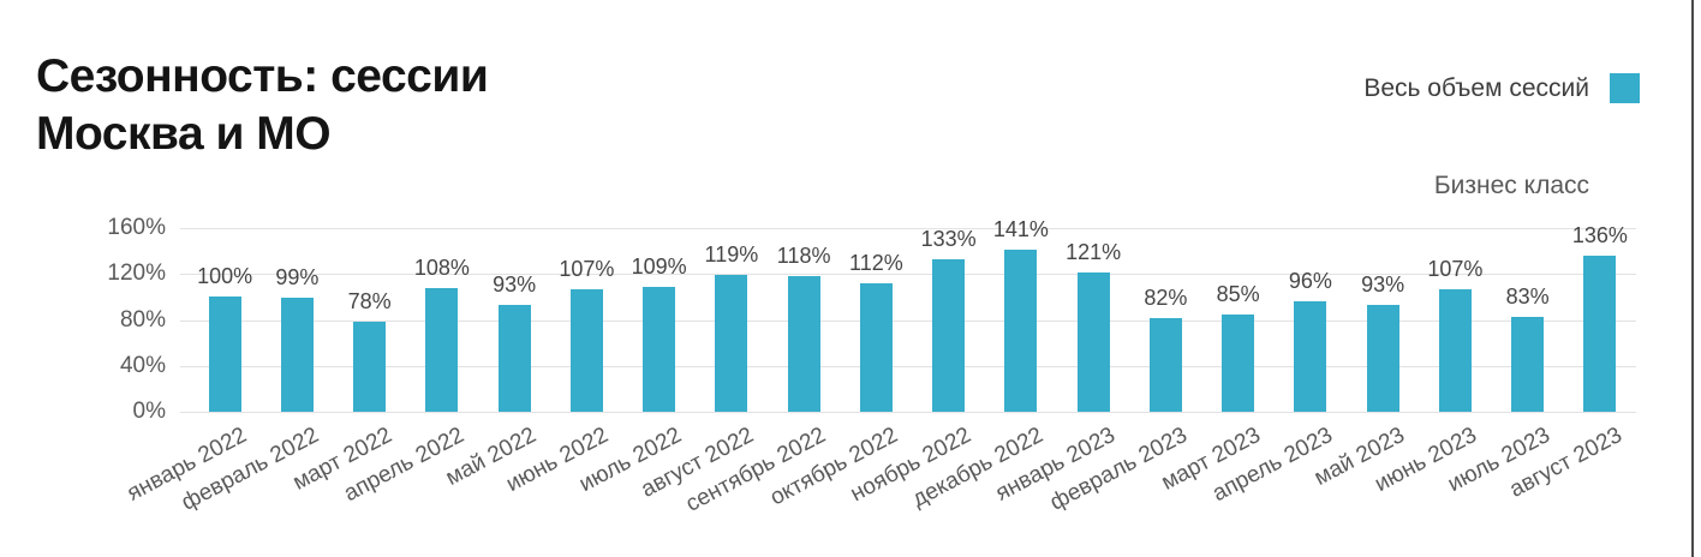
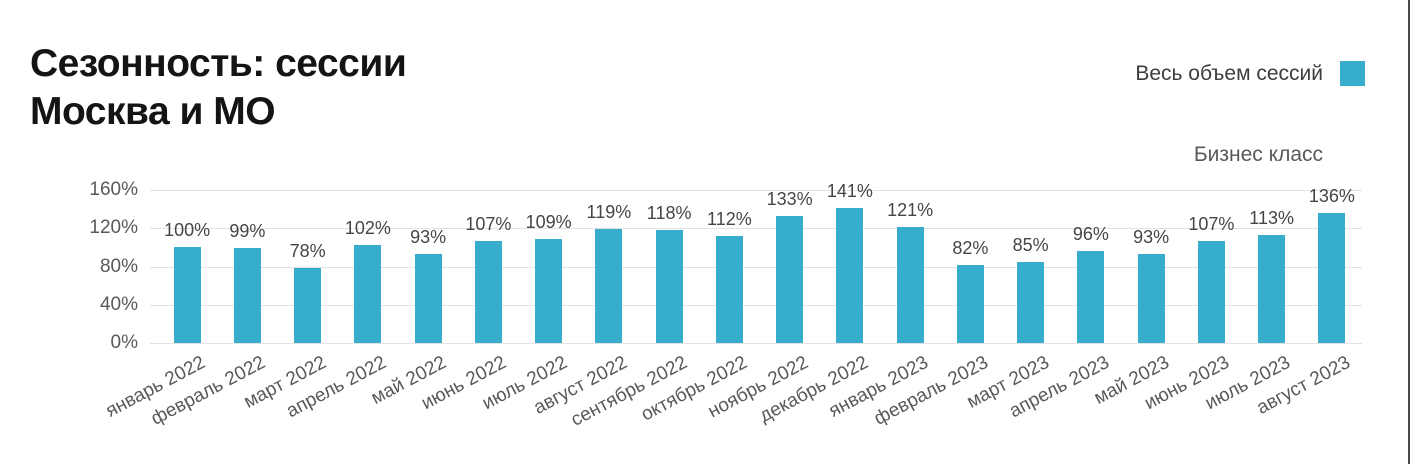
апрель 2022: 108% -> 102%
июль 2023: 83% -> 113%
